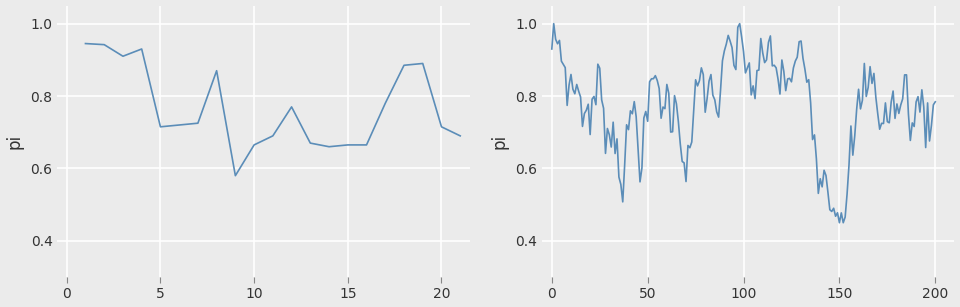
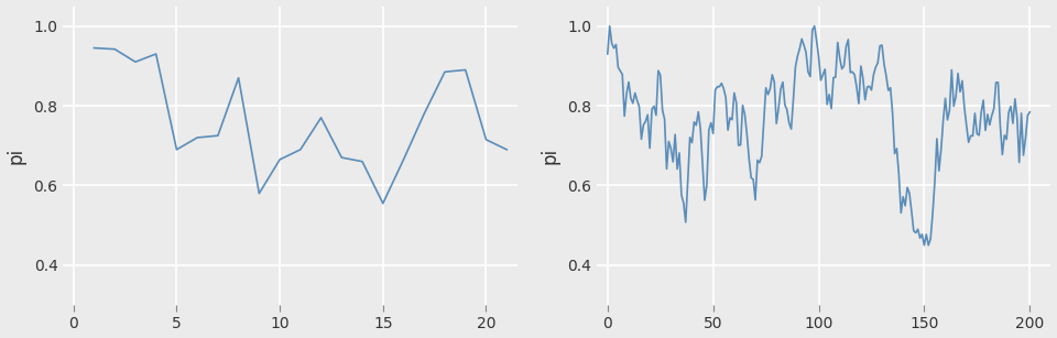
5: 0.715 -> 0.690
15: 0.665 -> 0.555
